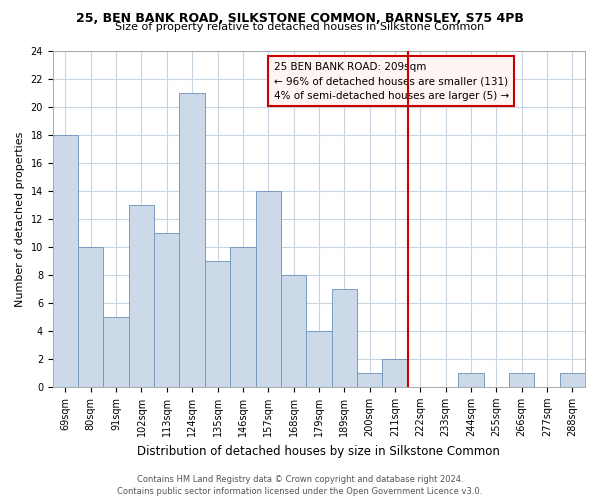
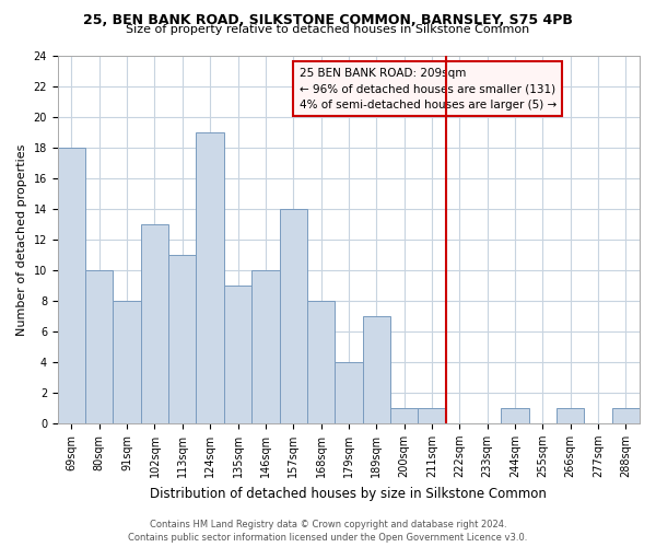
91sqm: 5 -> 8
124sqm: 21 -> 19
211sqm: 2 -> 1
